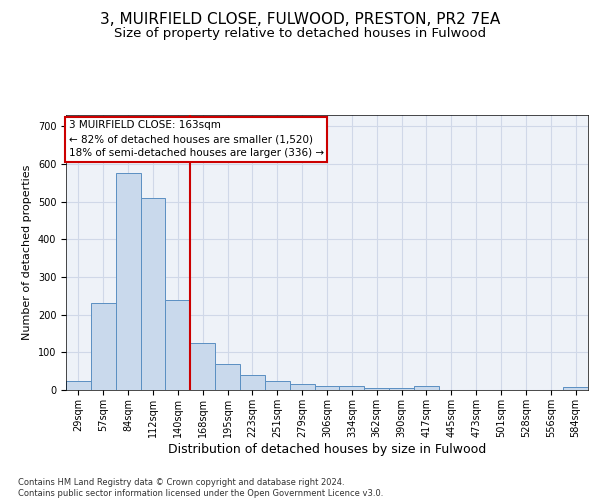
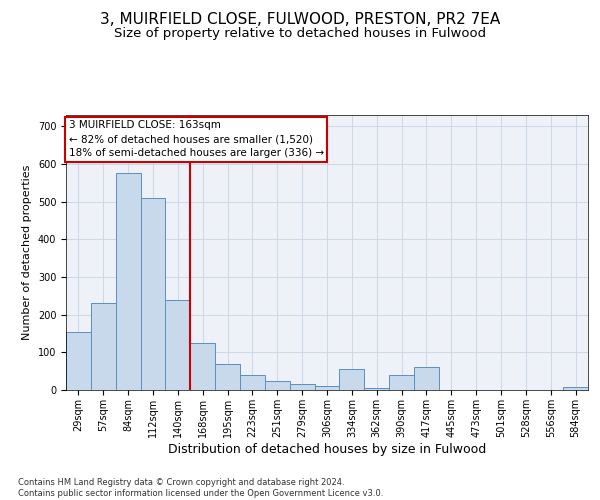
29sqm: 25 -> 155
334sqm: 10 -> 55
390sqm: 5 -> 40
417sqm: 10 -> 60
